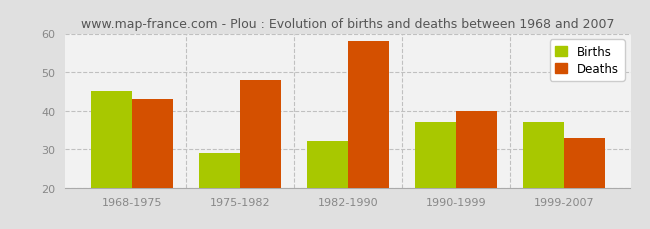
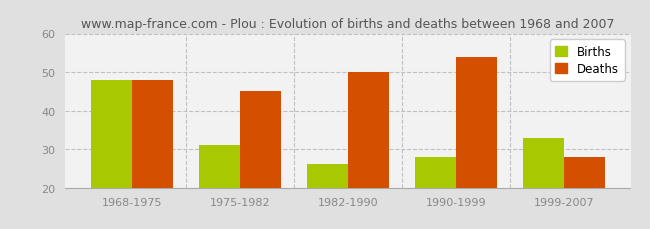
Births/1968-1975: 45 -> 48
Deaths/1968-1975: 43 -> 48
Births/1975-1982: 29 -> 31
Deaths/1975-1982: 48 -> 45
Births/1982-1990: 32 -> 26
Deaths/1982-1990: 58 -> 50
Births/1990-1999: 37 -> 28
Deaths/1990-1999: 40 -> 54
Births/1999-2007: 37 -> 33
Deaths/1999-2007: 33 -> 28
